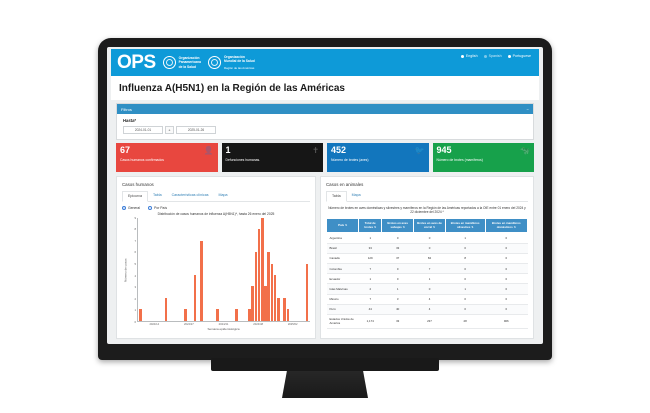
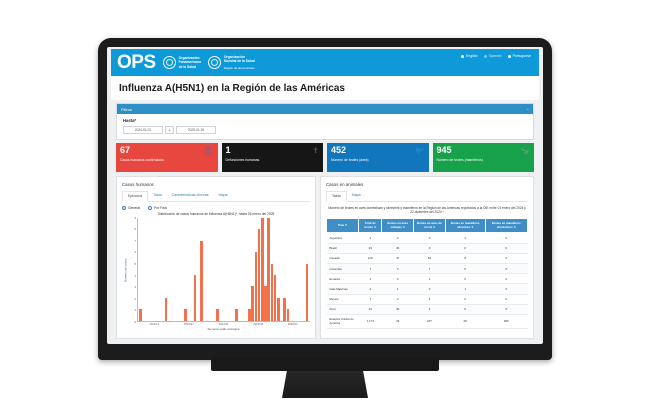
2024/48: 6 -> 9
